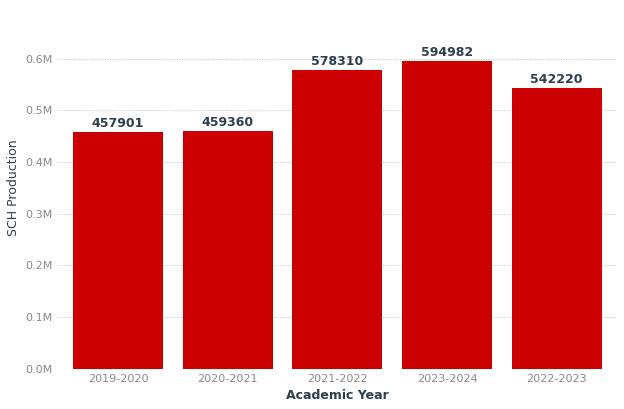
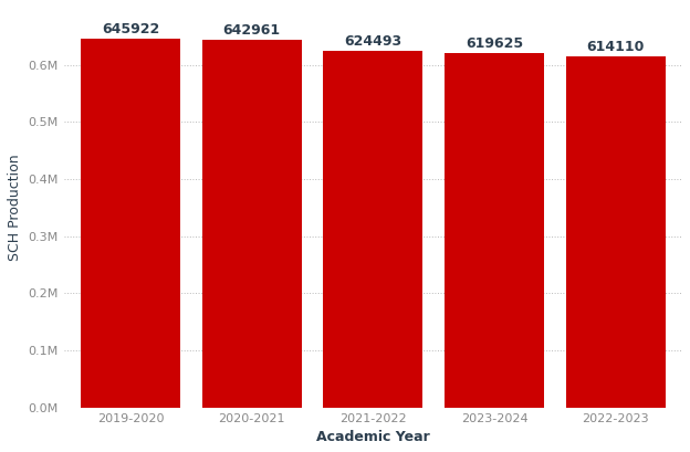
2019-2020: 457901 -> 645922
2020-2021: 459360 -> 642961
2021-2022: 578310 -> 624493
2023-2024: 594982 -> 619625
2022-2023: 542220 -> 614110
